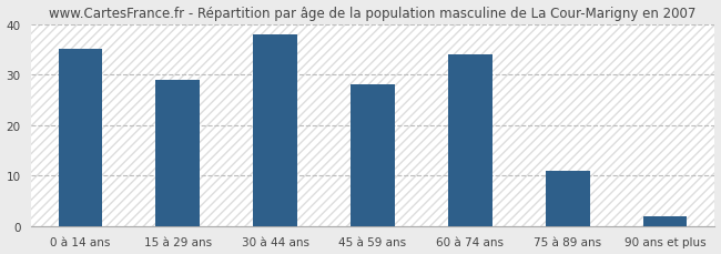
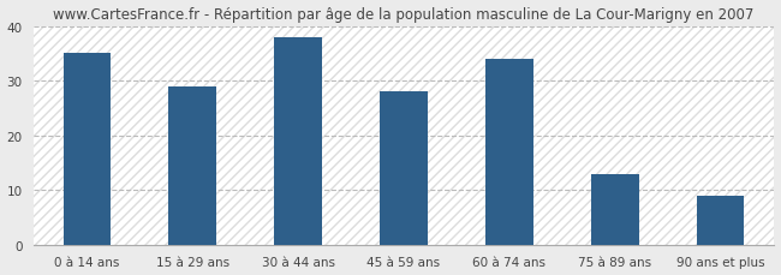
75 à 89 ans: 11 -> 13
90 ans et plus: 2 -> 9
